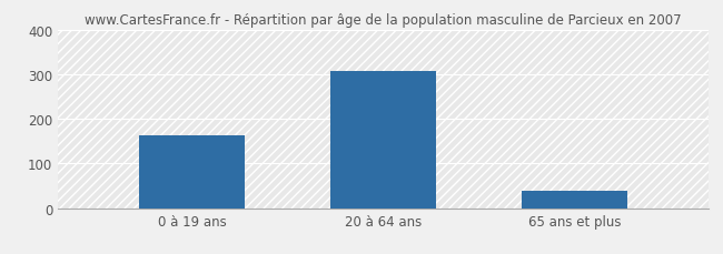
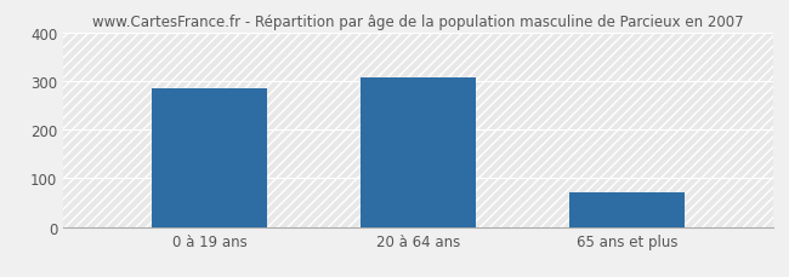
0 à 19 ans: 163 -> 285
65 ans et plus: 38 -> 70
